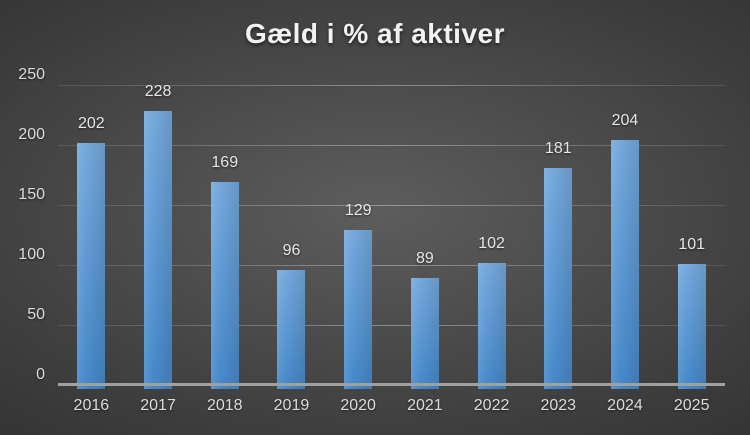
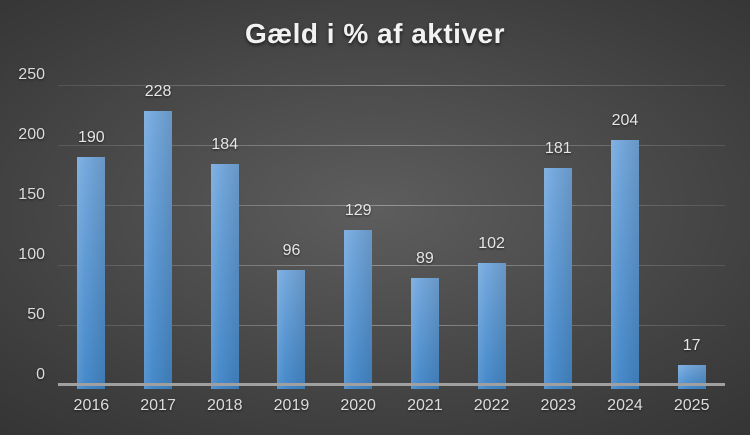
2016: 202 -> 190
2018: 169 -> 184
2025: 101 -> 17
